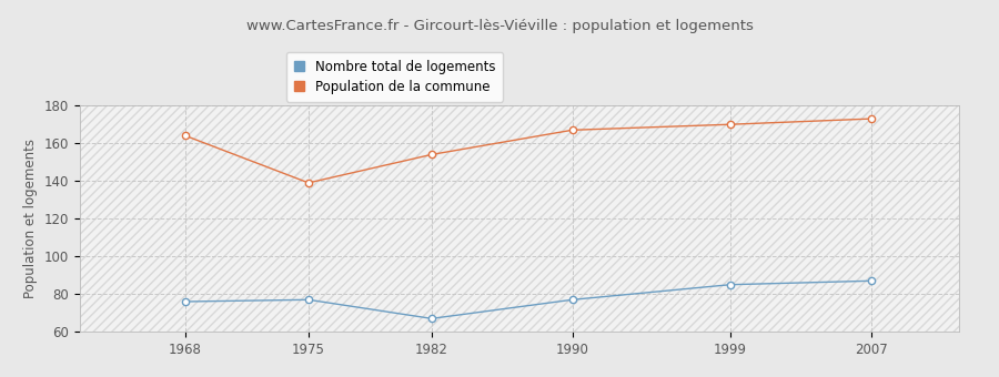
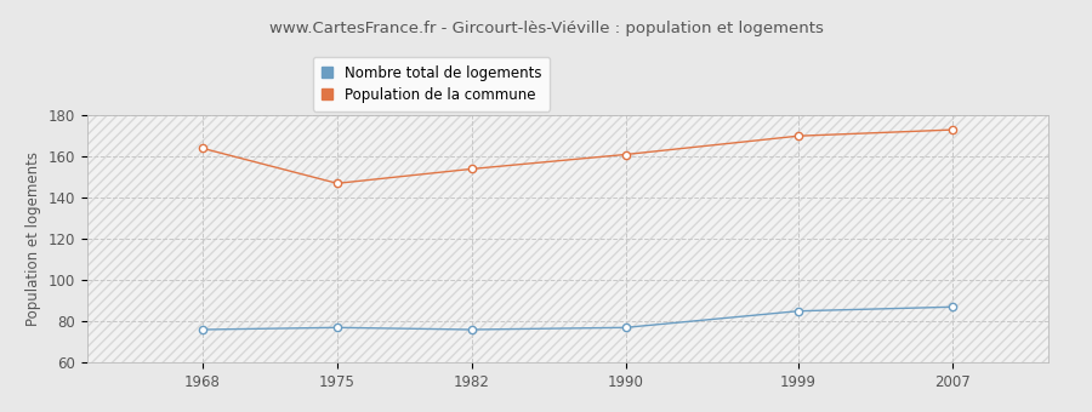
Population de la commune/1975: 139 -> 147
Nombre total de logements/1982: 67 -> 76
Population de la commune/1990: 167 -> 161
